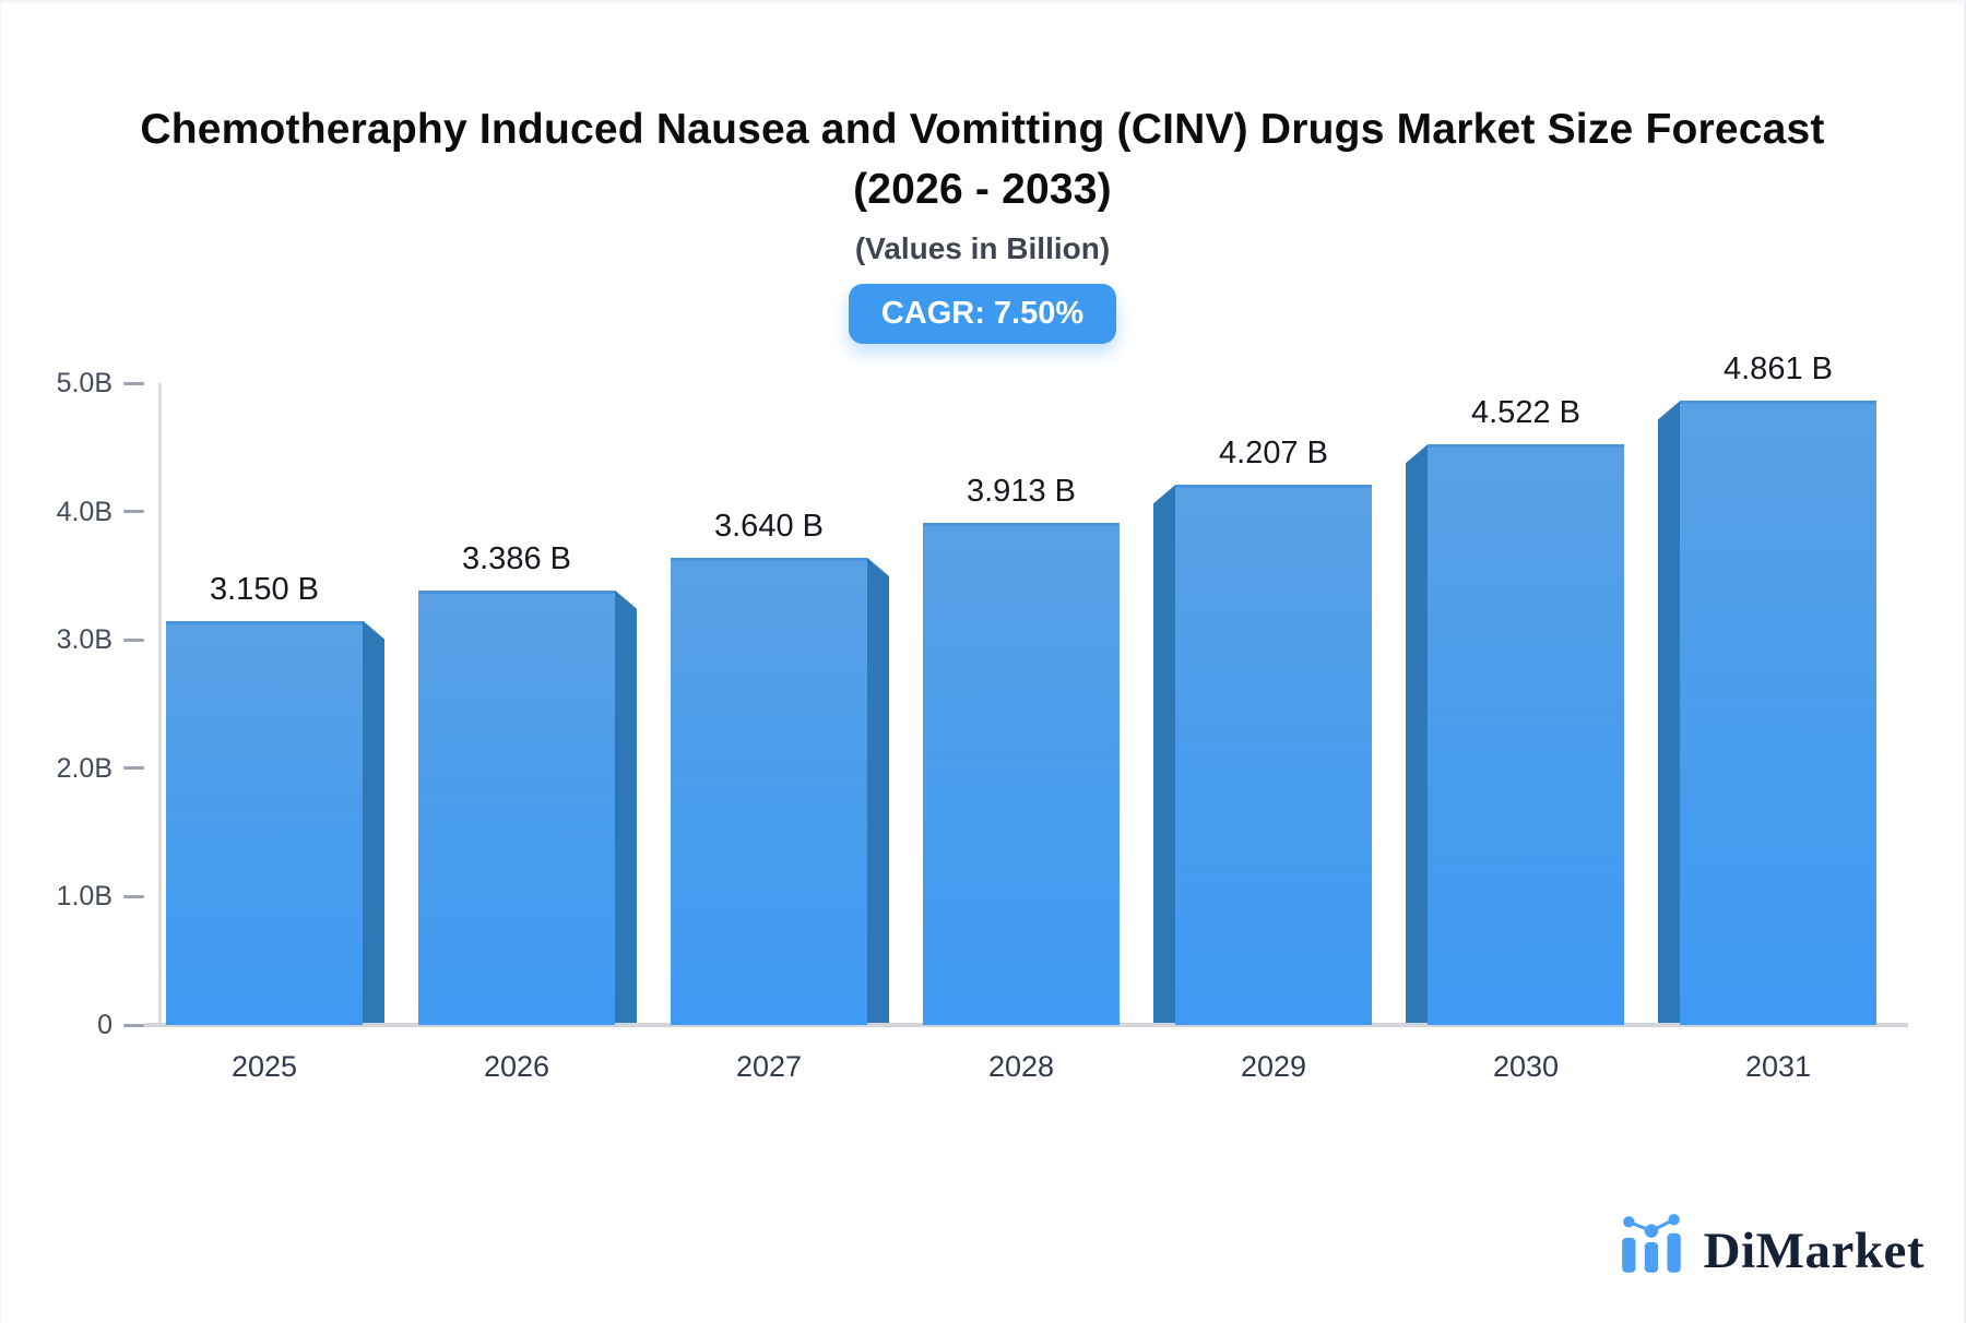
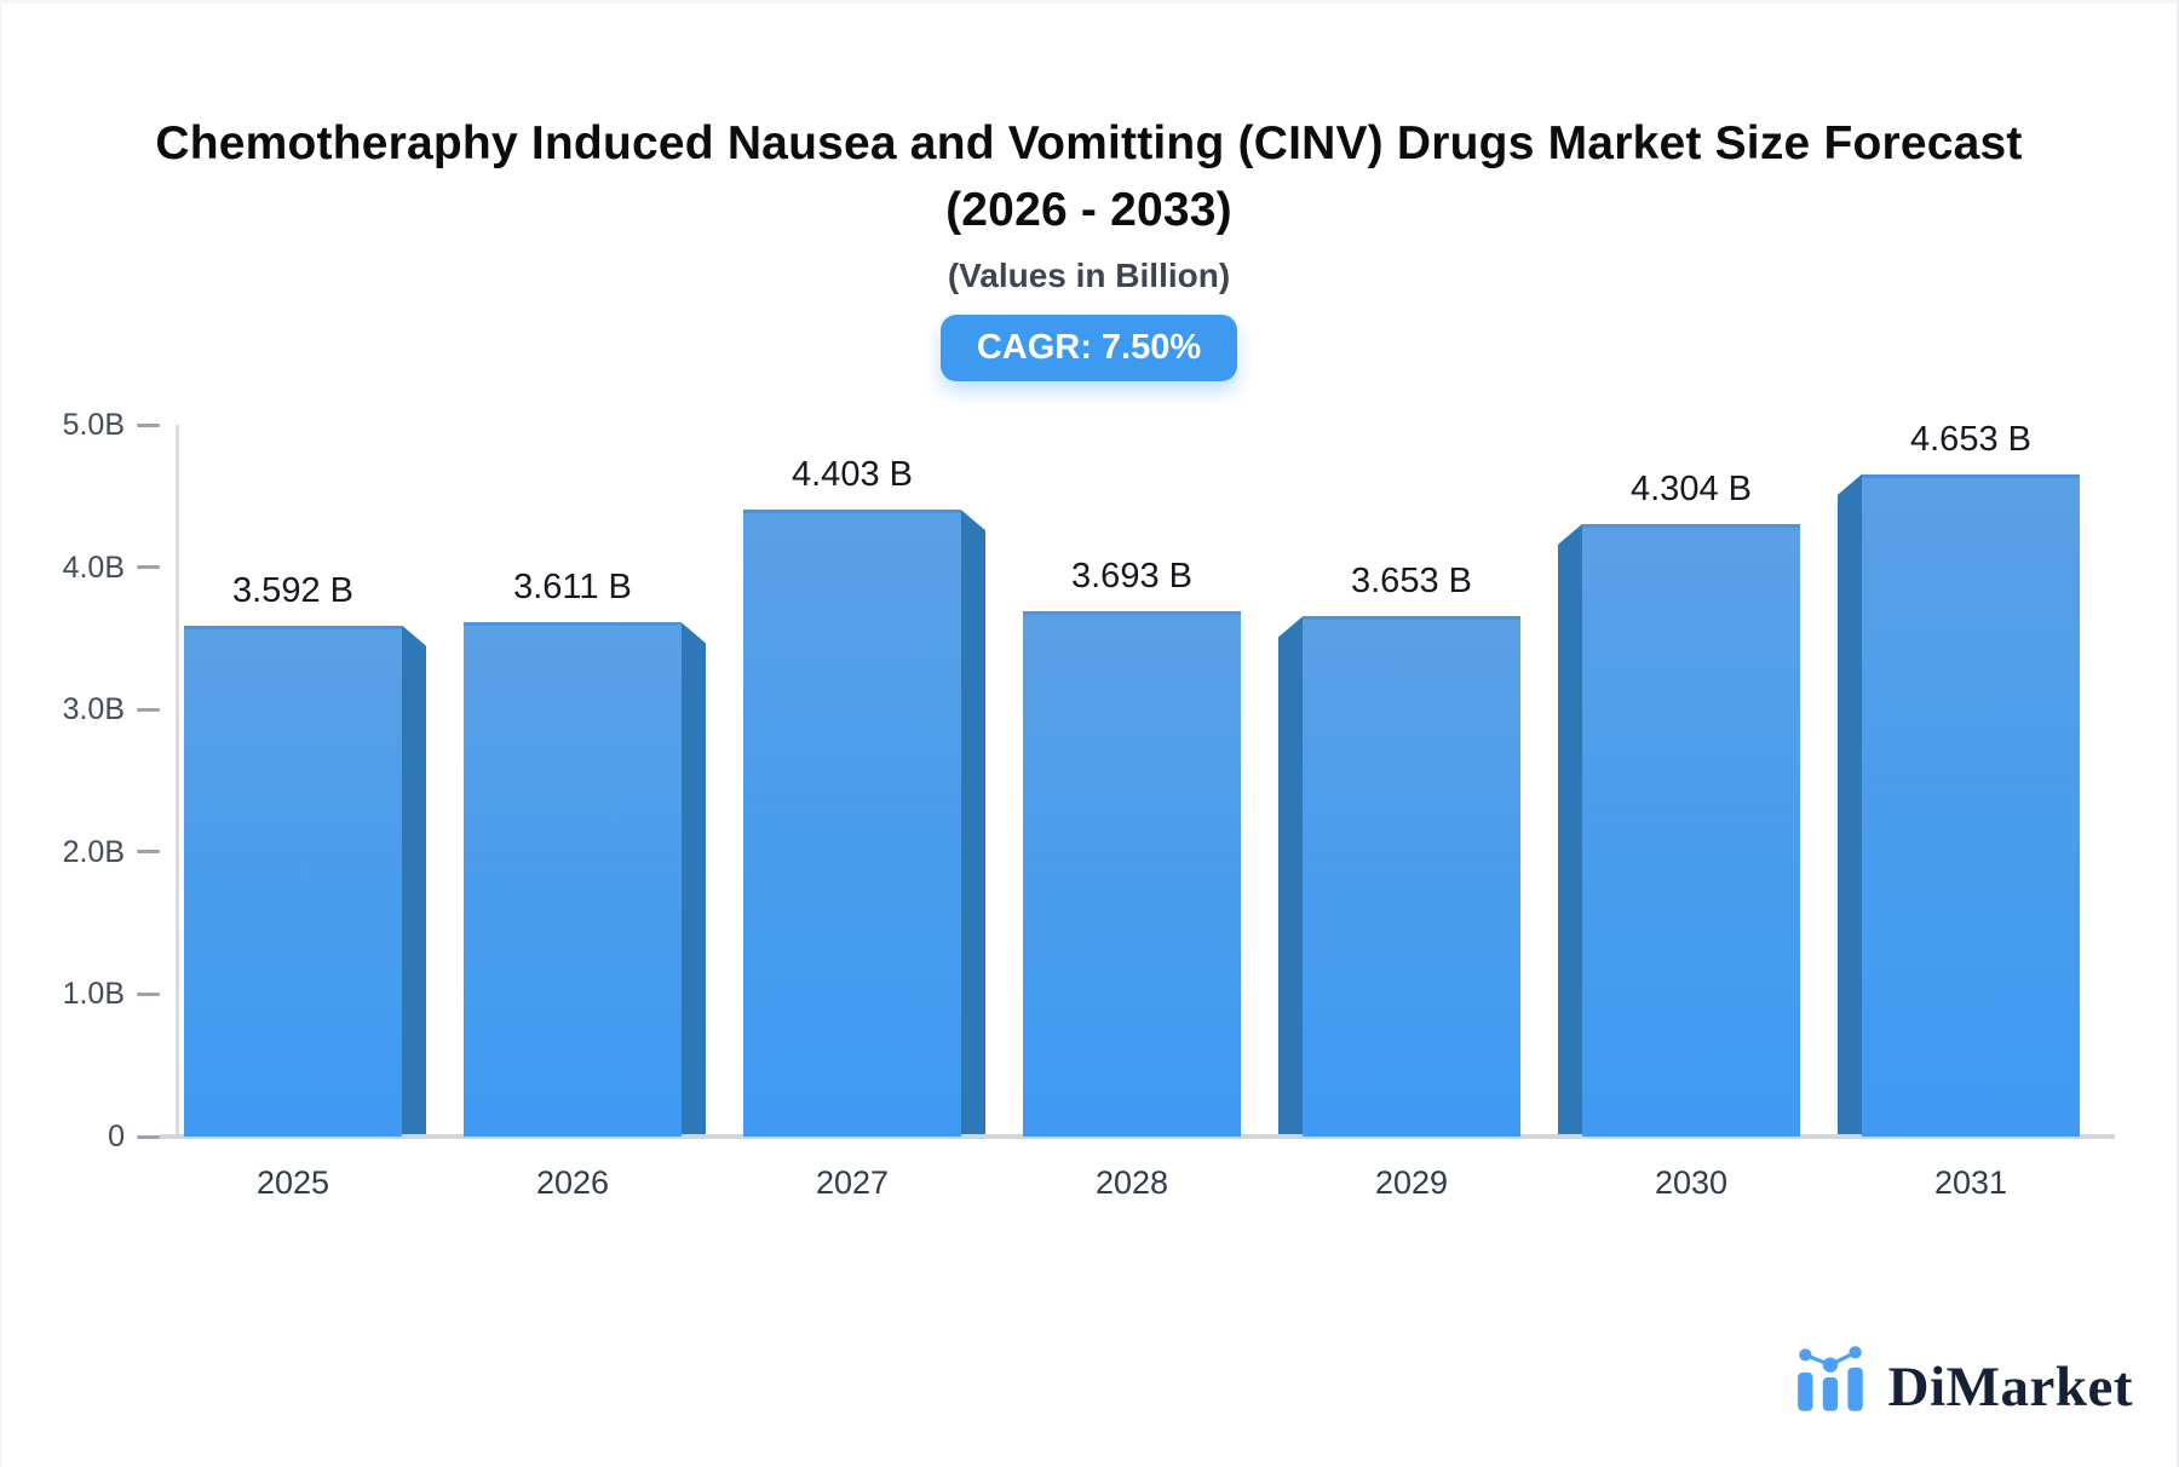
2025: 3.150 -> 3.592
2026: 3.386 -> 3.611
2027: 3.640 -> 4.403
2028: 3.913 -> 3.693
2029: 4.207 -> 3.653
2030: 4.522 -> 4.304
2031: 4.861 -> 4.653
